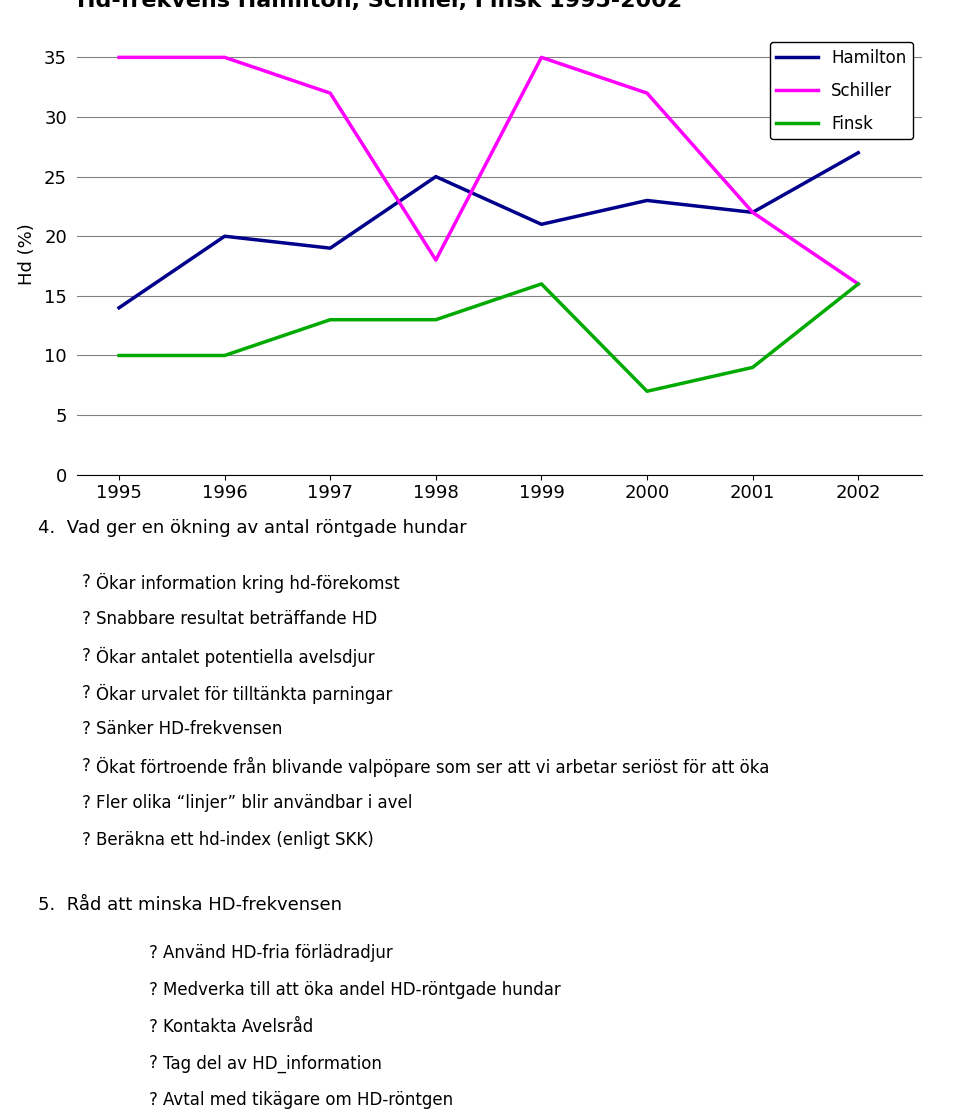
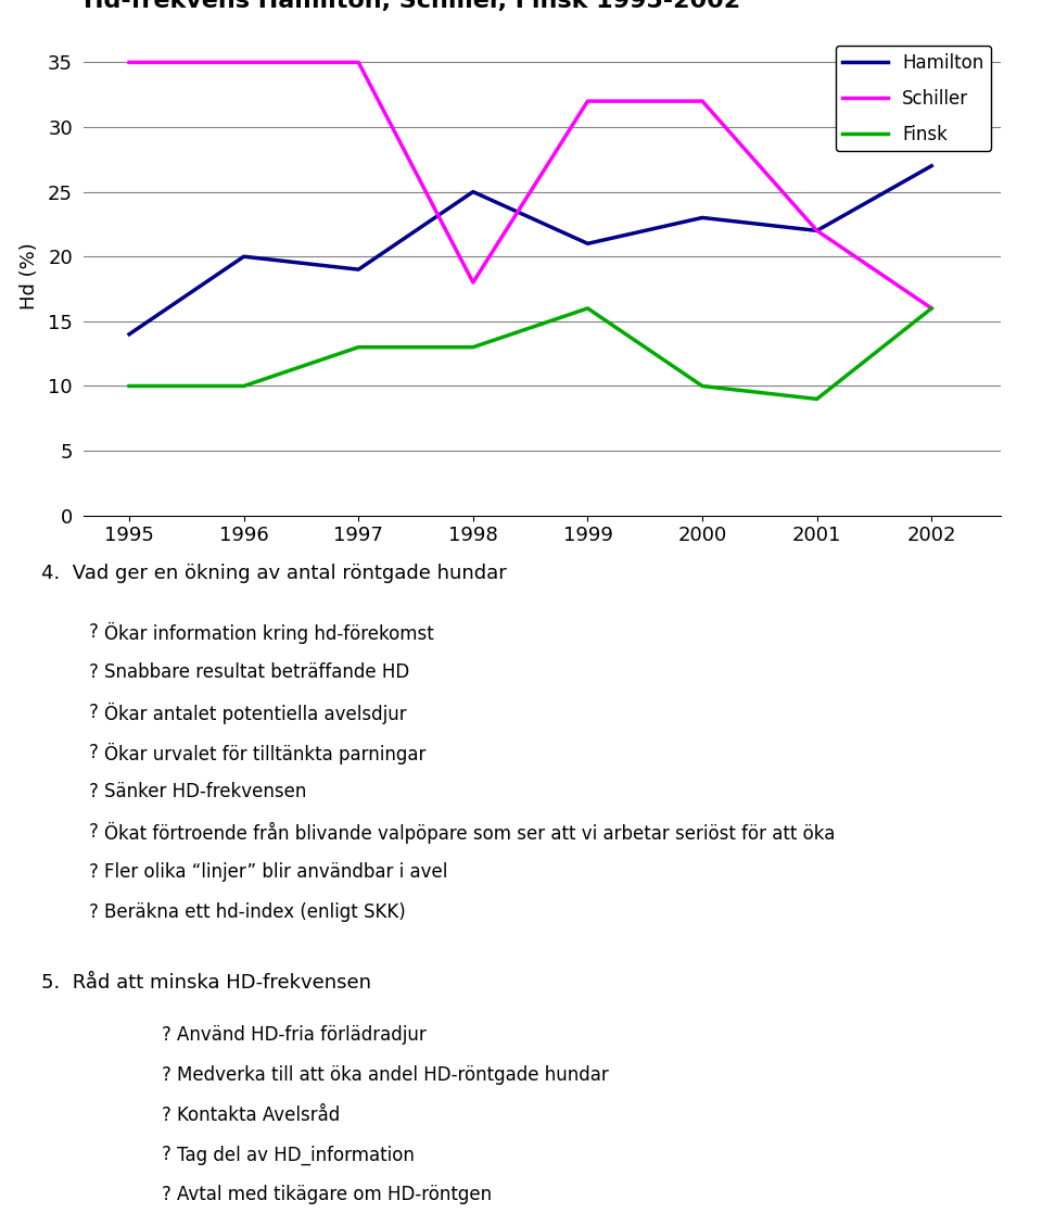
Schiller/1997: 32 -> 35
Schiller/1999: 35 -> 32
Finsk/2000: 7 -> 10
